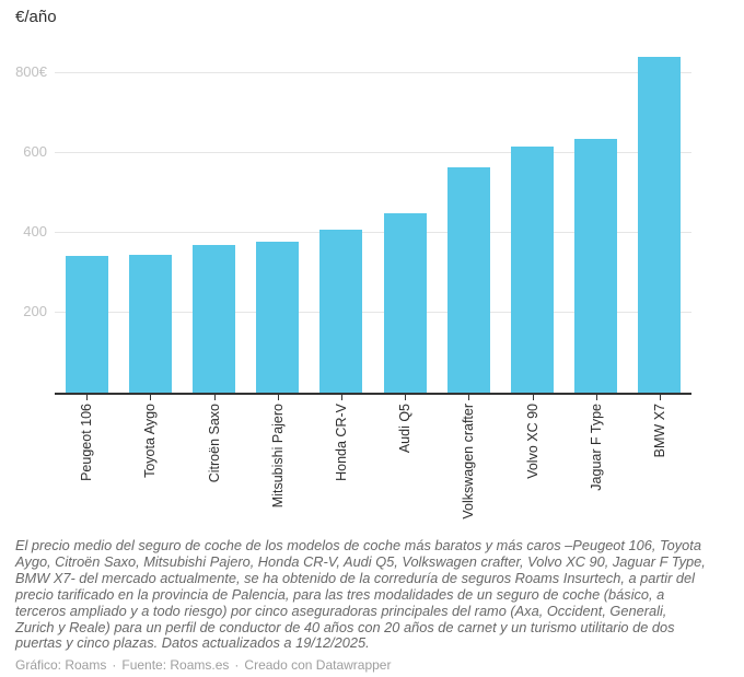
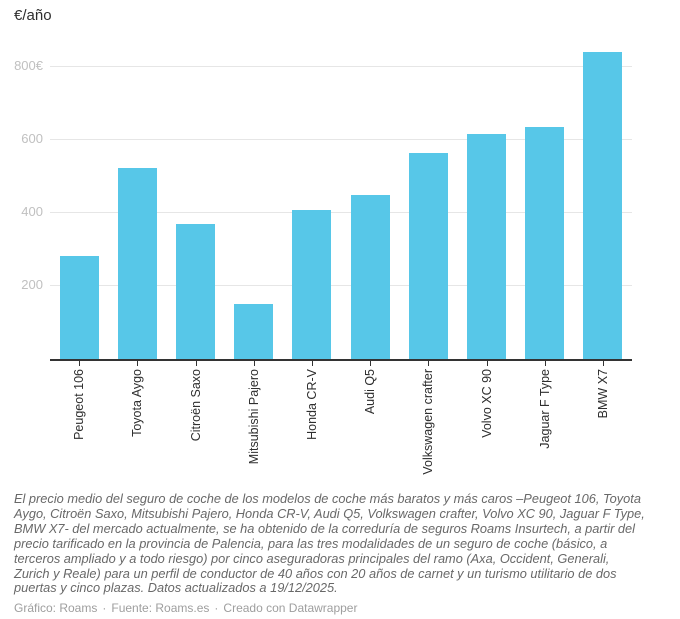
Peugeot 106: 340 -> 280
Toyota Aygo: 340 -> 520
Mitsubishi Pajero: 380 -> 150
